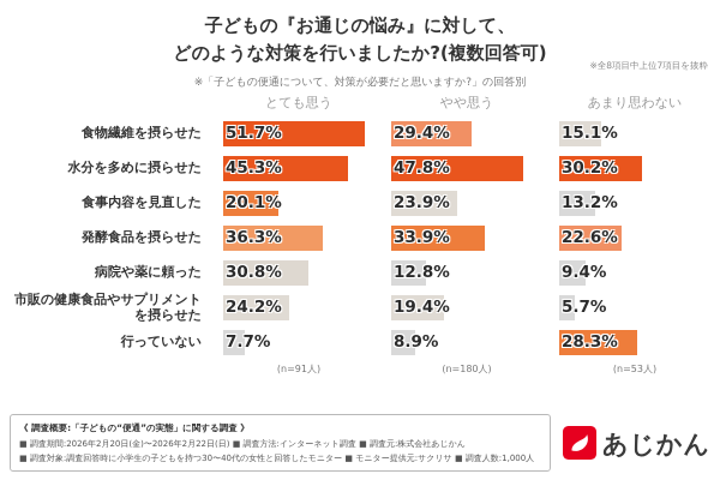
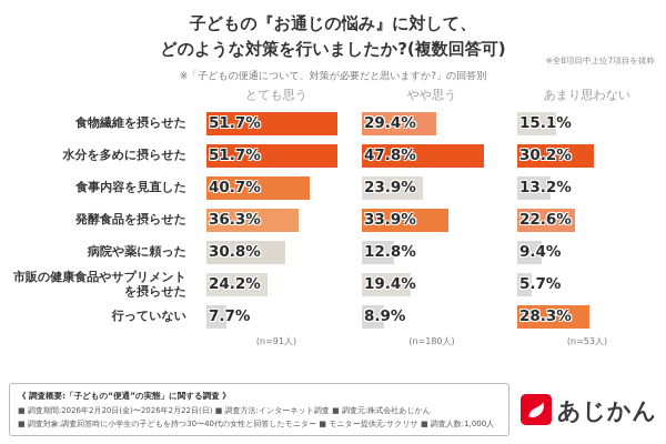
とても思う/水分を多めに摂らせた: 45.3% -> 51.7%
とても思う/食事内容を見直した: 20.1% -> 40.7%
